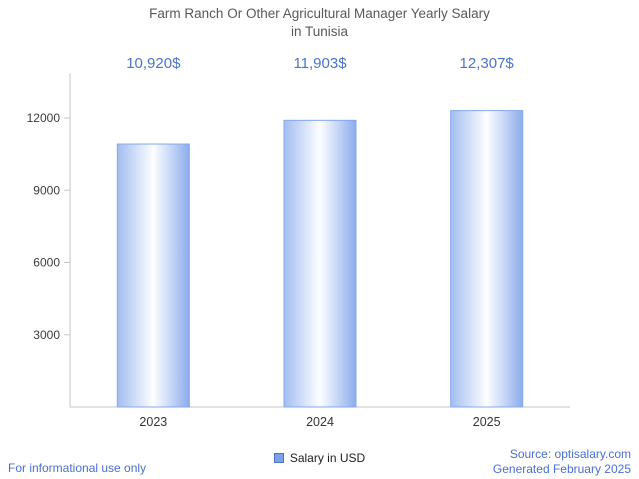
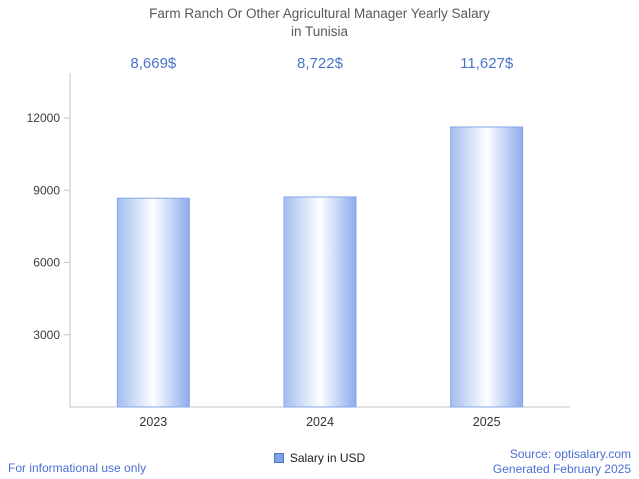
2023: 10,920 -> 8,669
2024: 11,903 -> 8,722
2025: 12,307 -> 11,627
